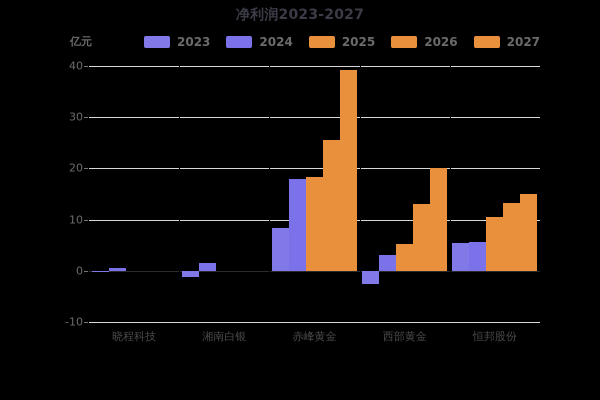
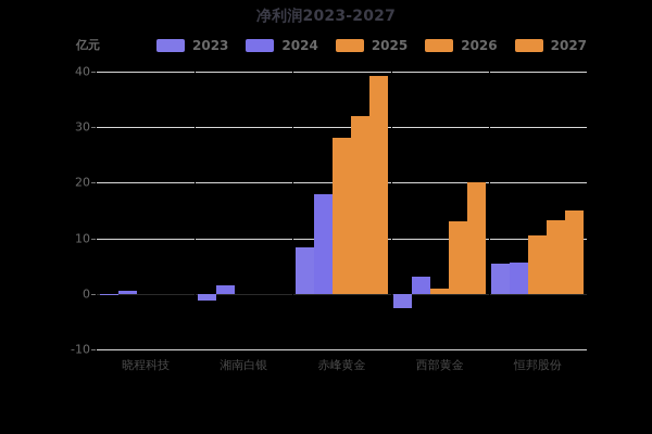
2025/赤峰黄金: 18 -> 28
2026/赤峰黄金: 26 -> 32
2025/西部黄金: 5 -> 1
